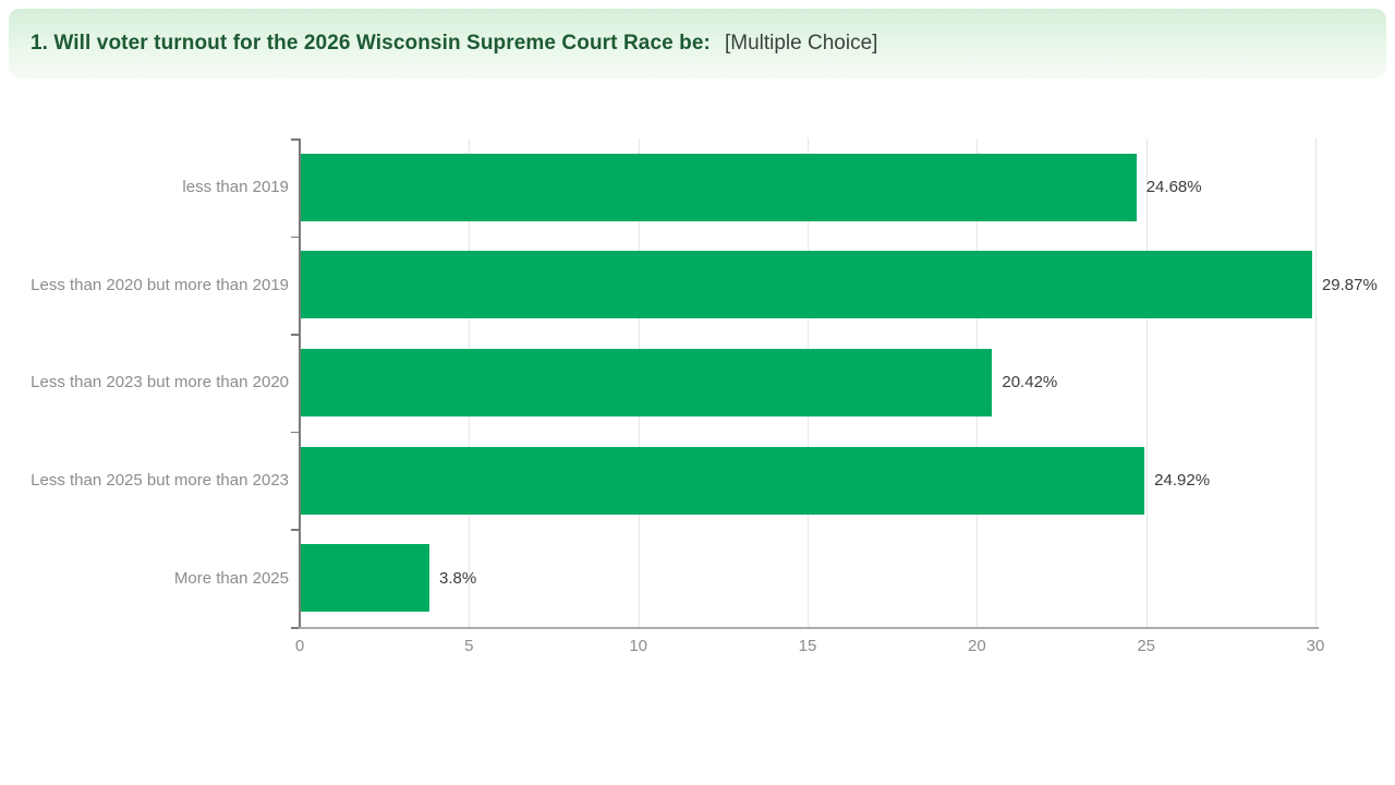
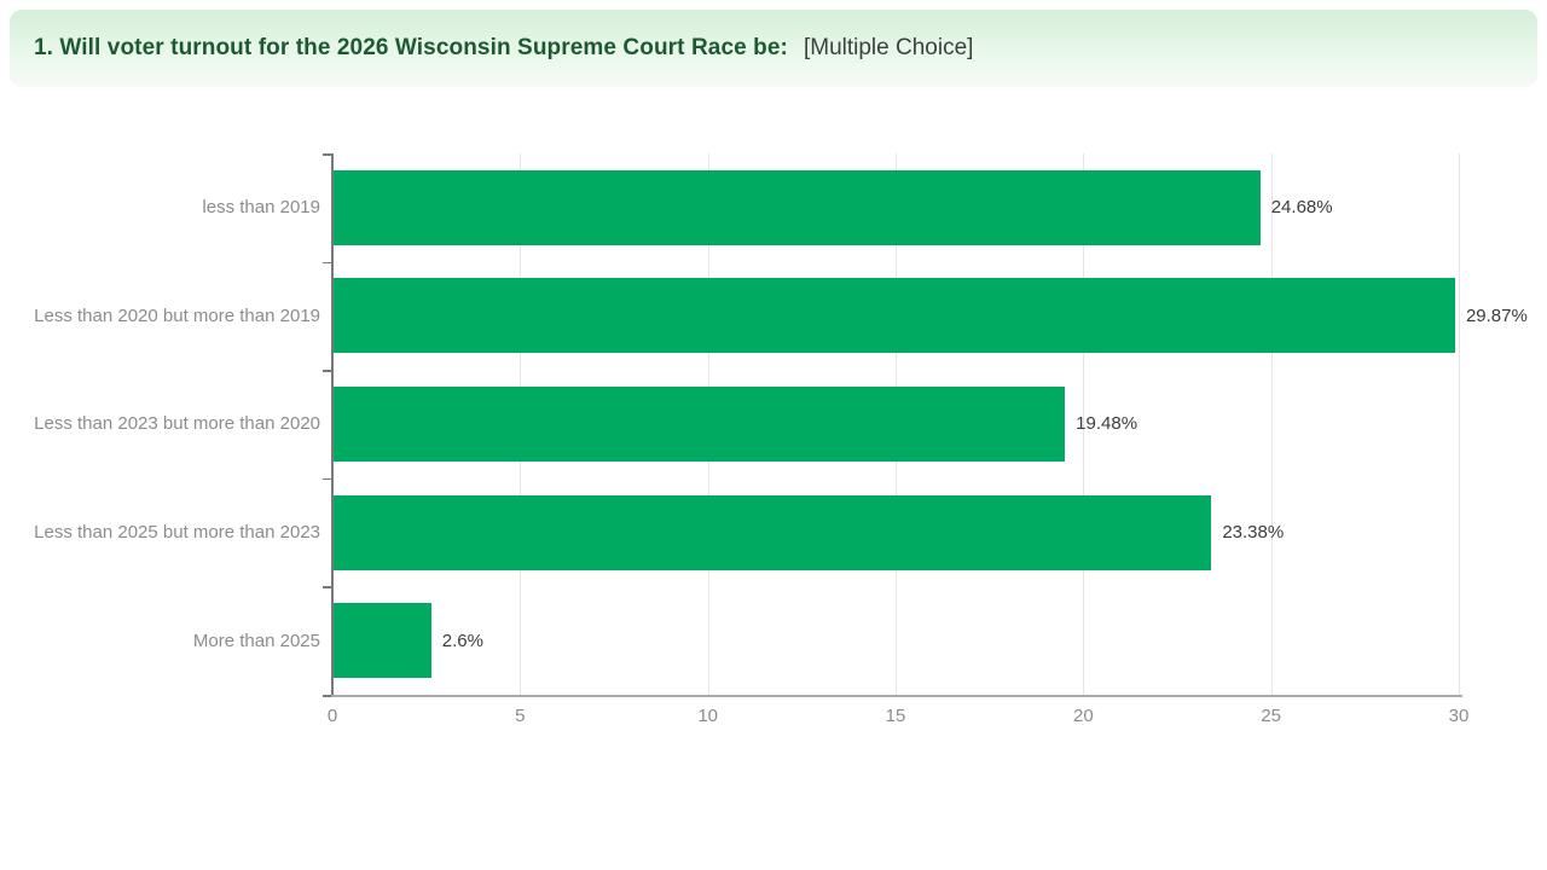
Less than 2023 but more than 2020: 20.42% -> 19.48%
Less than 2025 but more than 2023: 24.92% -> 23.38%
More than 2025: 3.8% -> 2.6%
